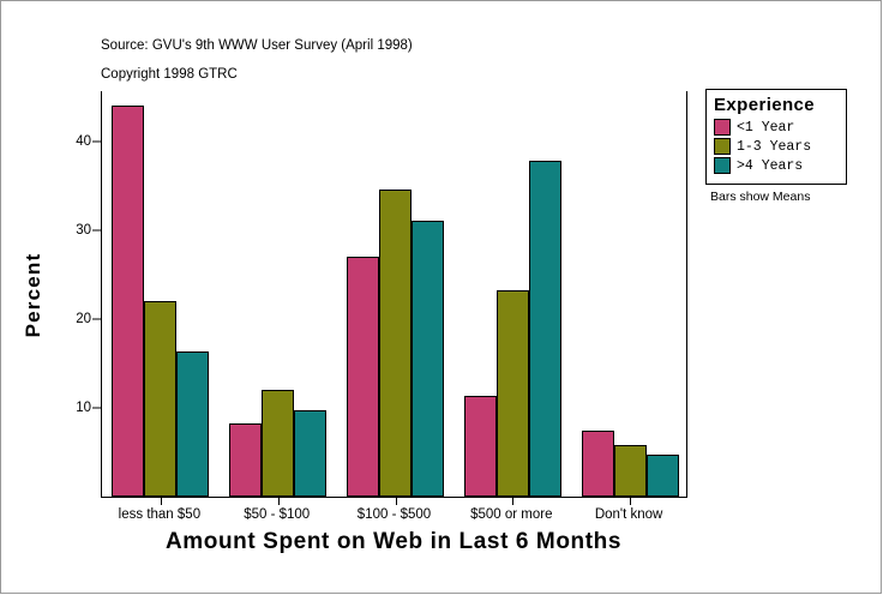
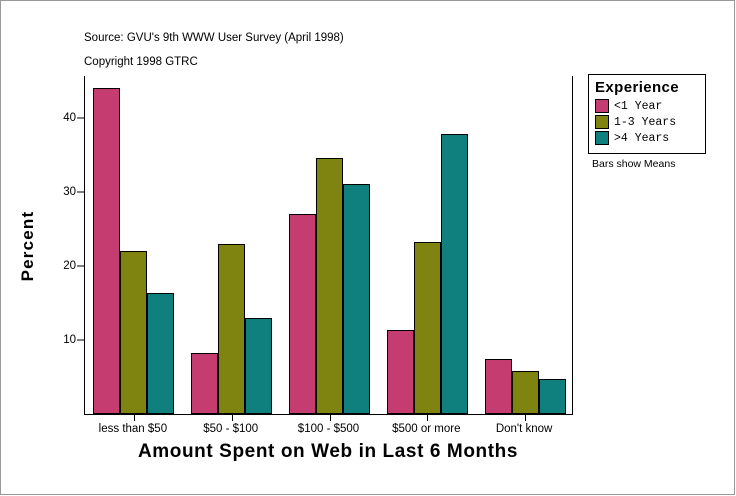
1-3 Years/$50 - $100: 12 -> 23
>4 Years/$50 - $100: 10 -> 13
